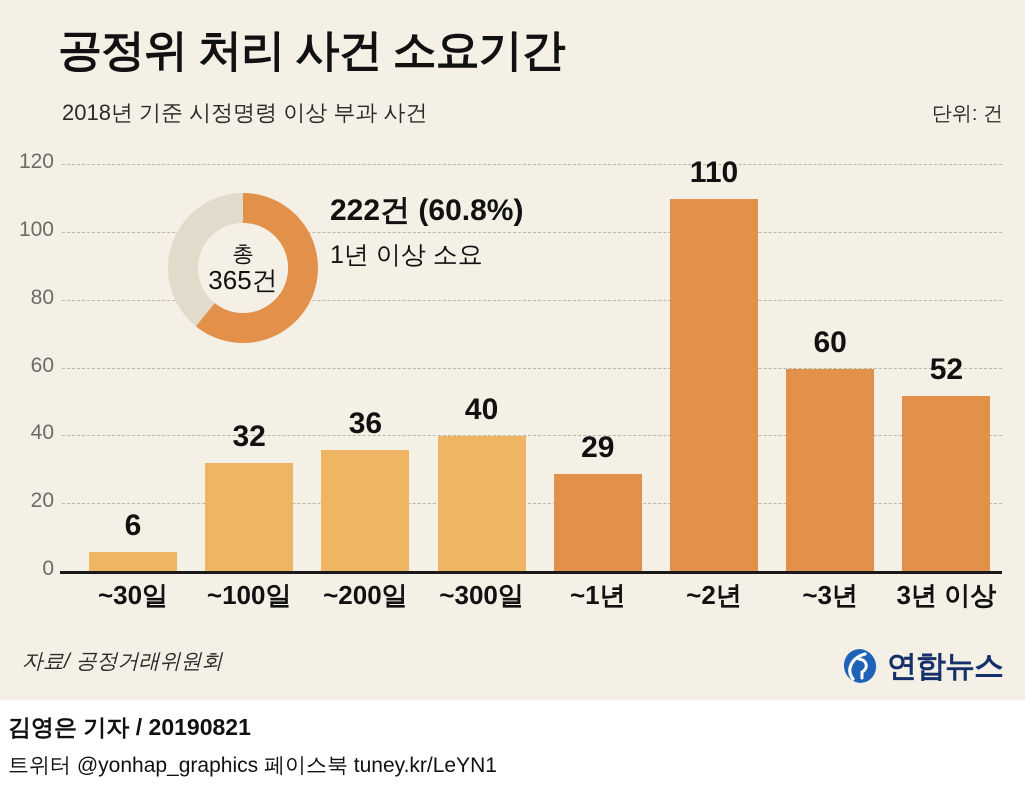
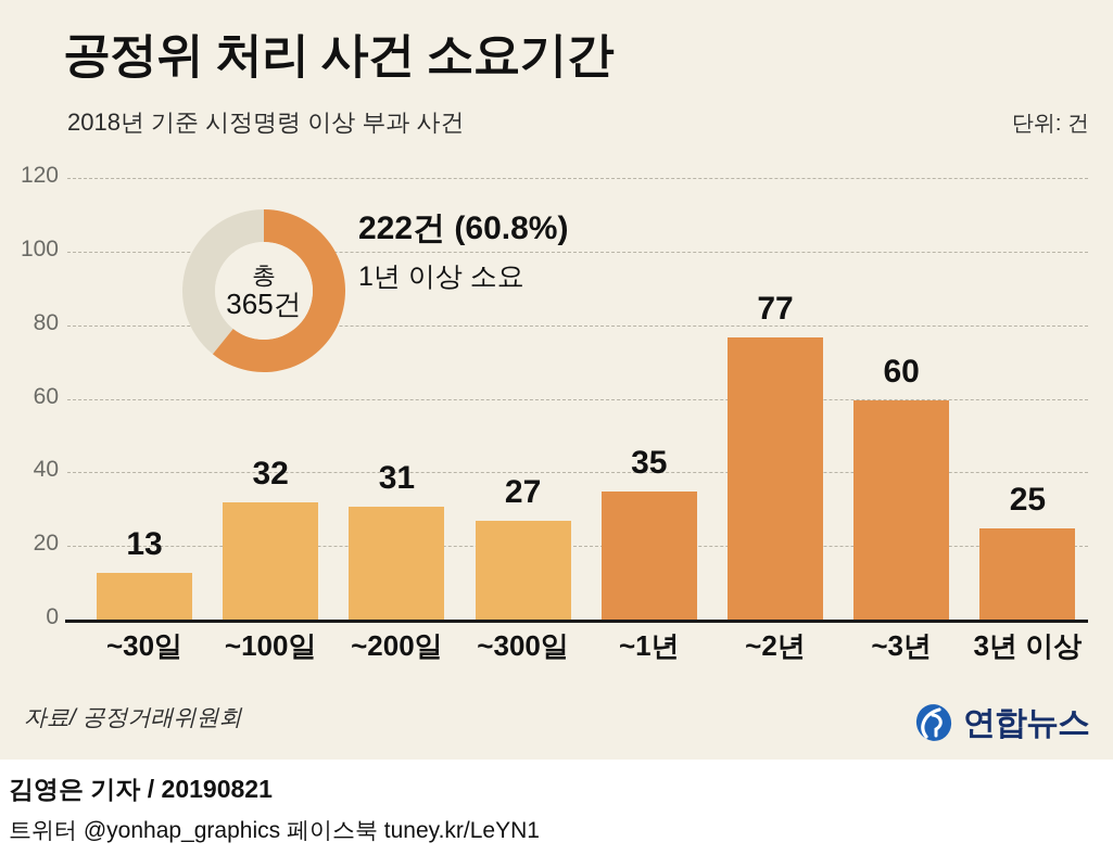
~30일: 6 -> 13
~200일: 36 -> 31
~300일: 40 -> 27
~1년: 29 -> 35
~2년: 110 -> 77
3년 이상: 52 -> 25
